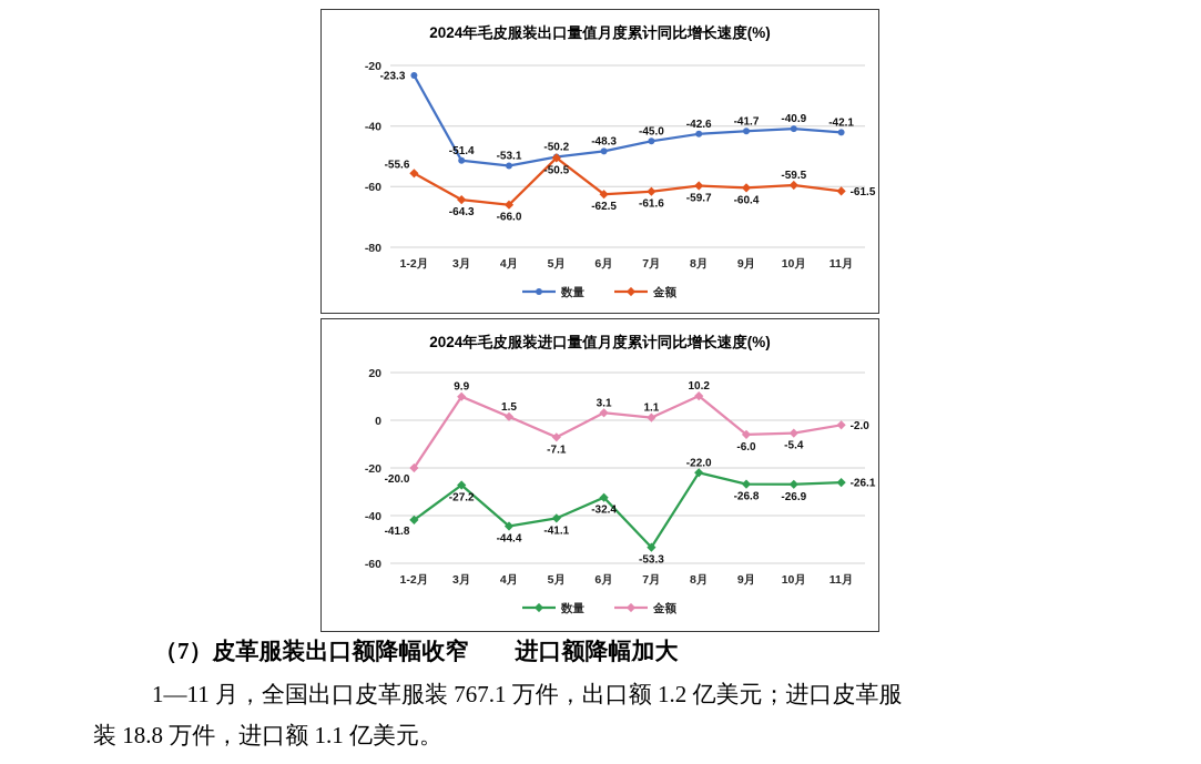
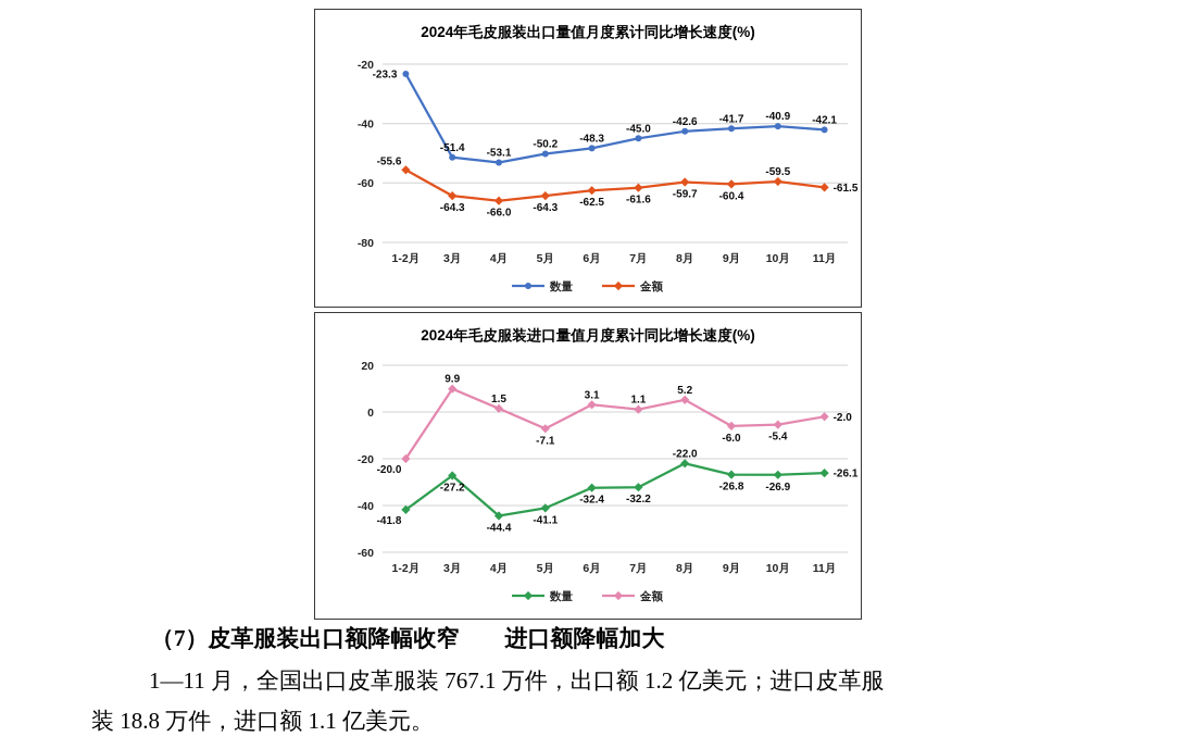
2024年毛皮服装出口量值月度累计同比增长速度(%)/金额/5月: -50.5 -> -64.3
2024年毛皮服装进口量值月度累计同比增长速度(%)/数量/7月: -53.3 -> -32.2
2024年毛皮服装进口量值月度累计同比增长速度(%)/金额/8月: 10.2 -> 5.2
